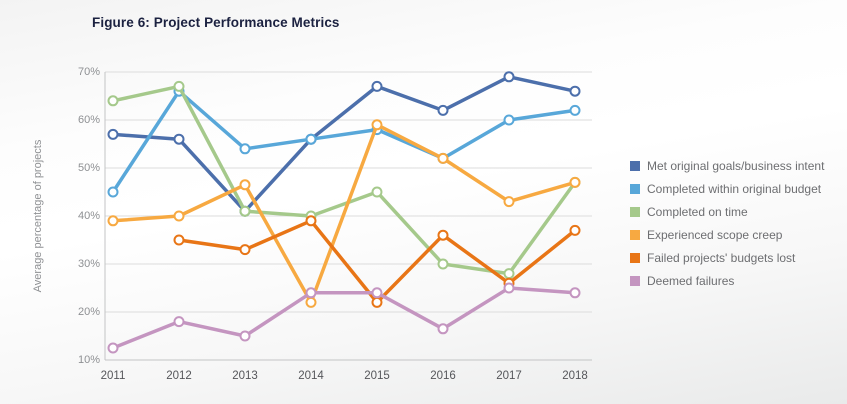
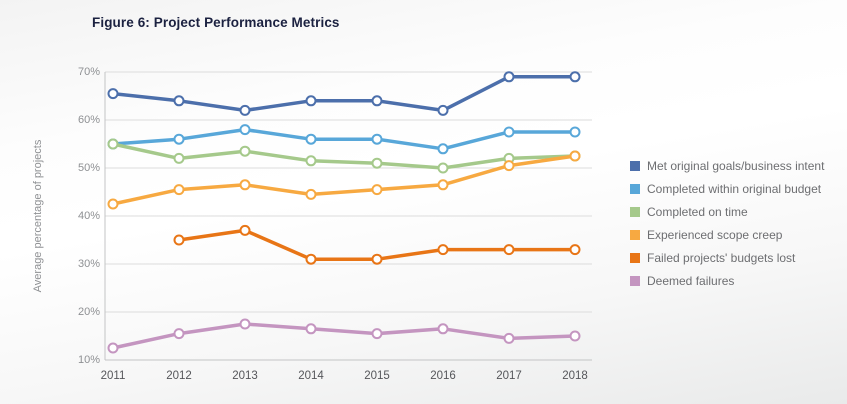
Met original goals/business intent/2011: 57% -> 66%
Completed within original budget/2011: 45% -> 55%
Completed on time/2011: 64% -> 55%
Experienced scope creep/2011: 39% -> 42%
Met original goals/business intent/2012: 56% -> 64%
Completed within original budget/2012: 66% -> 56%
Completed on time/2012: 67% -> 52%
Experienced scope creep/2012: 40% -> 46%
Deemed failures/2012: 18% -> 16%
Met original goals/business intent/2013: 41% -> 62%
Completed within original budget/2013: 54% -> 58%
Completed on time/2013: 41% -> 54%
Failed projects' budgets lost/2013: 33% -> 37%
Deemed failures/2013: 15% -> 18%
Met original goals/business intent/2014: 56% -> 64%
Completed on time/2014: 40% -> 52%
Experienced scope creep/2014: 22% -> 44%
Failed projects' budgets lost/2014: 39% -> 31%
Deemed failures/2014: 24% -> 16%
Met original goals/business intent/2015: 67% -> 64%
Completed within original budget/2015: 58% -> 56%
Completed on time/2015: 45% -> 51%
Experienced scope creep/2015: 59% -> 46%
Failed projects' budgets lost/2015: 22% -> 31%
Deemed failures/2015: 24% -> 16%
Completed within original budget/2016: 52% -> 54%
Completed on time/2016: 30% -> 50%
Experienced scope creep/2016: 52% -> 46%
Failed projects' budgets lost/2016: 36% -> 33%
Completed within original budget/2017: 60% -> 58%
Completed on time/2017: 28% -> 52%
Experienced scope creep/2017: 43% -> 50%
Failed projects' budgets lost/2017: 26% -> 33%
Deemed failures/2017: 25% -> 14%
Met original goals/business intent/2018: 66% -> 69%
Completed within original budget/2018: 62% -> 58%
Completed on time/2018: 47% -> 52%
Experienced scope creep/2018: 47% -> 52%
Failed projects' budgets lost/2018: 37% -> 33%
Deemed failures/2018: 24% -> 15%
